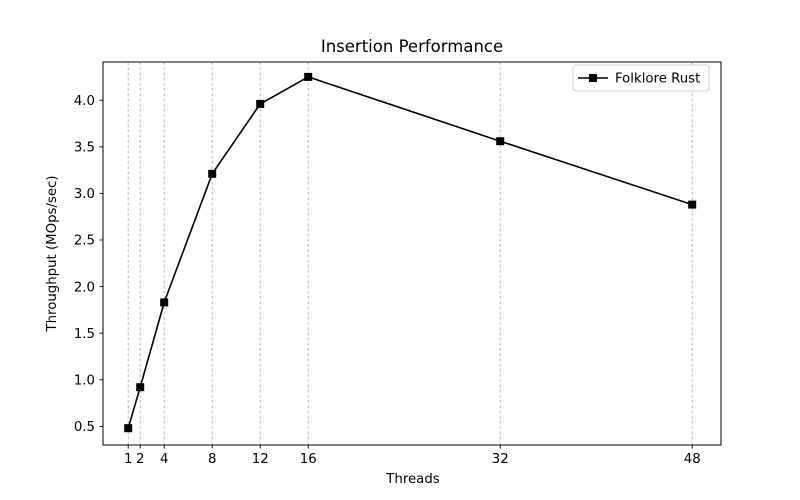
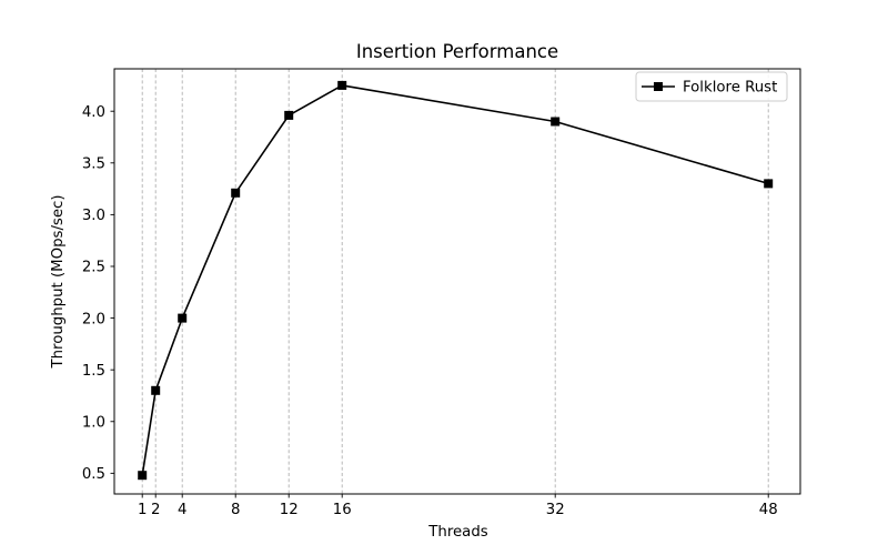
2: 0.9 -> 1.3
4: 1.8 -> 2.0
32: 3.6 -> 3.9
48: 2.9 -> 3.3
